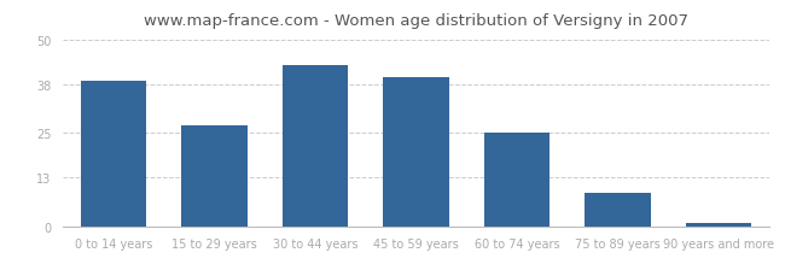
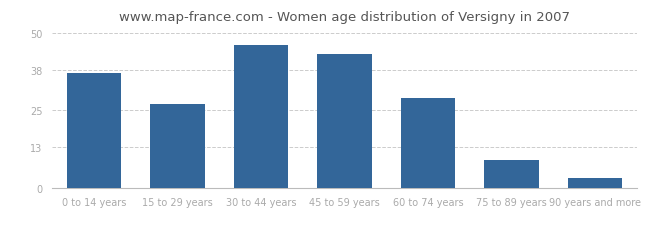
0 to 14 years: 39 -> 37
30 to 44 years: 43 -> 46
45 to 59 years: 40 -> 43
60 to 74 years: 25 -> 29
90 years and more: 1 -> 3
